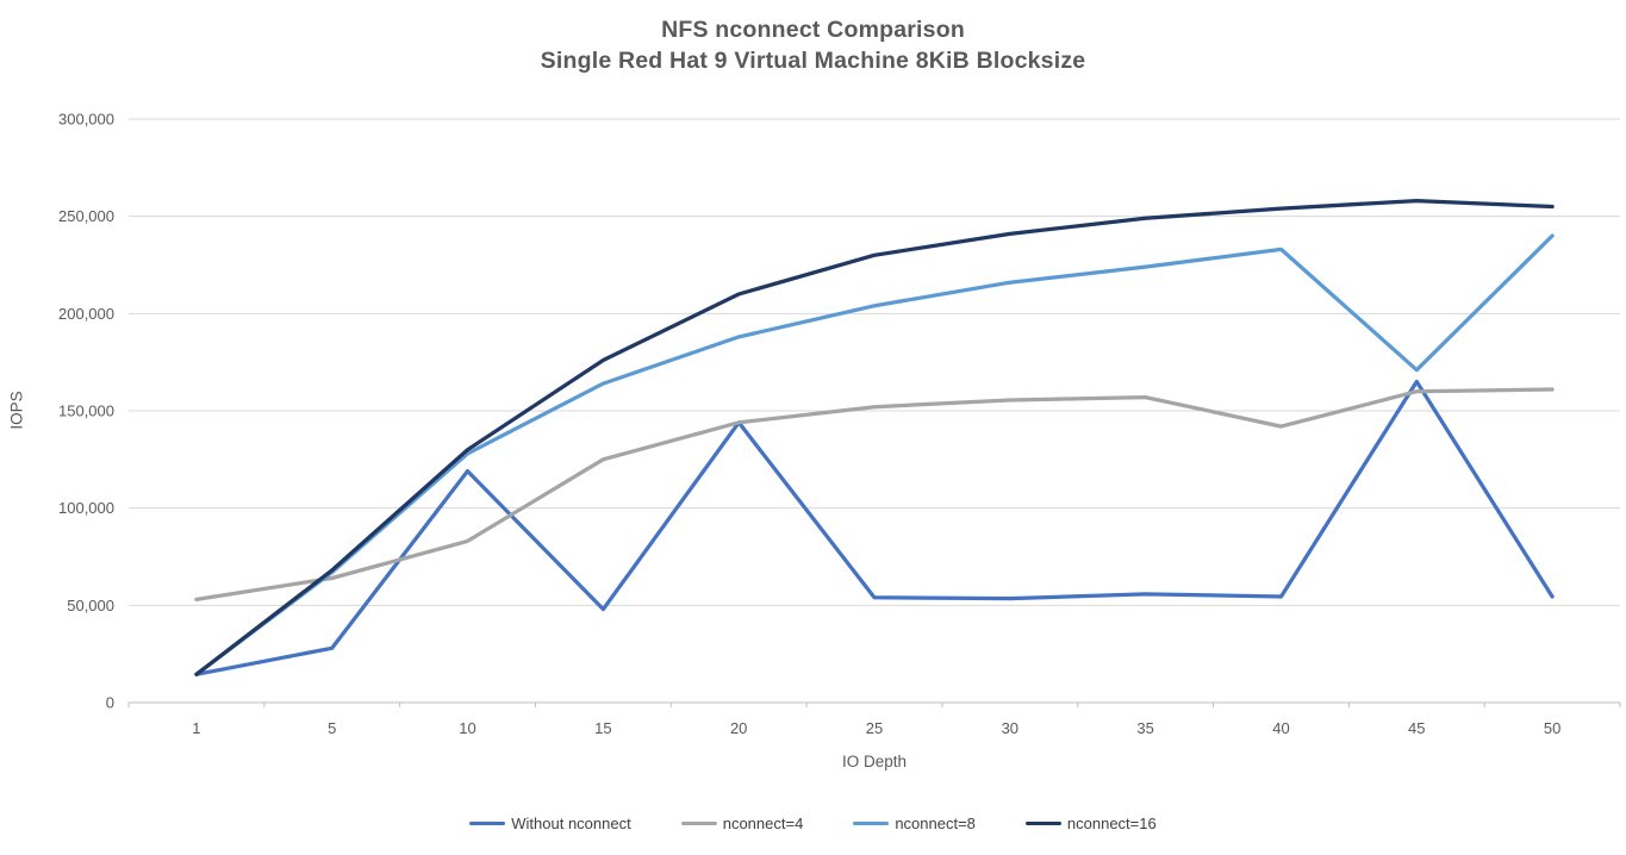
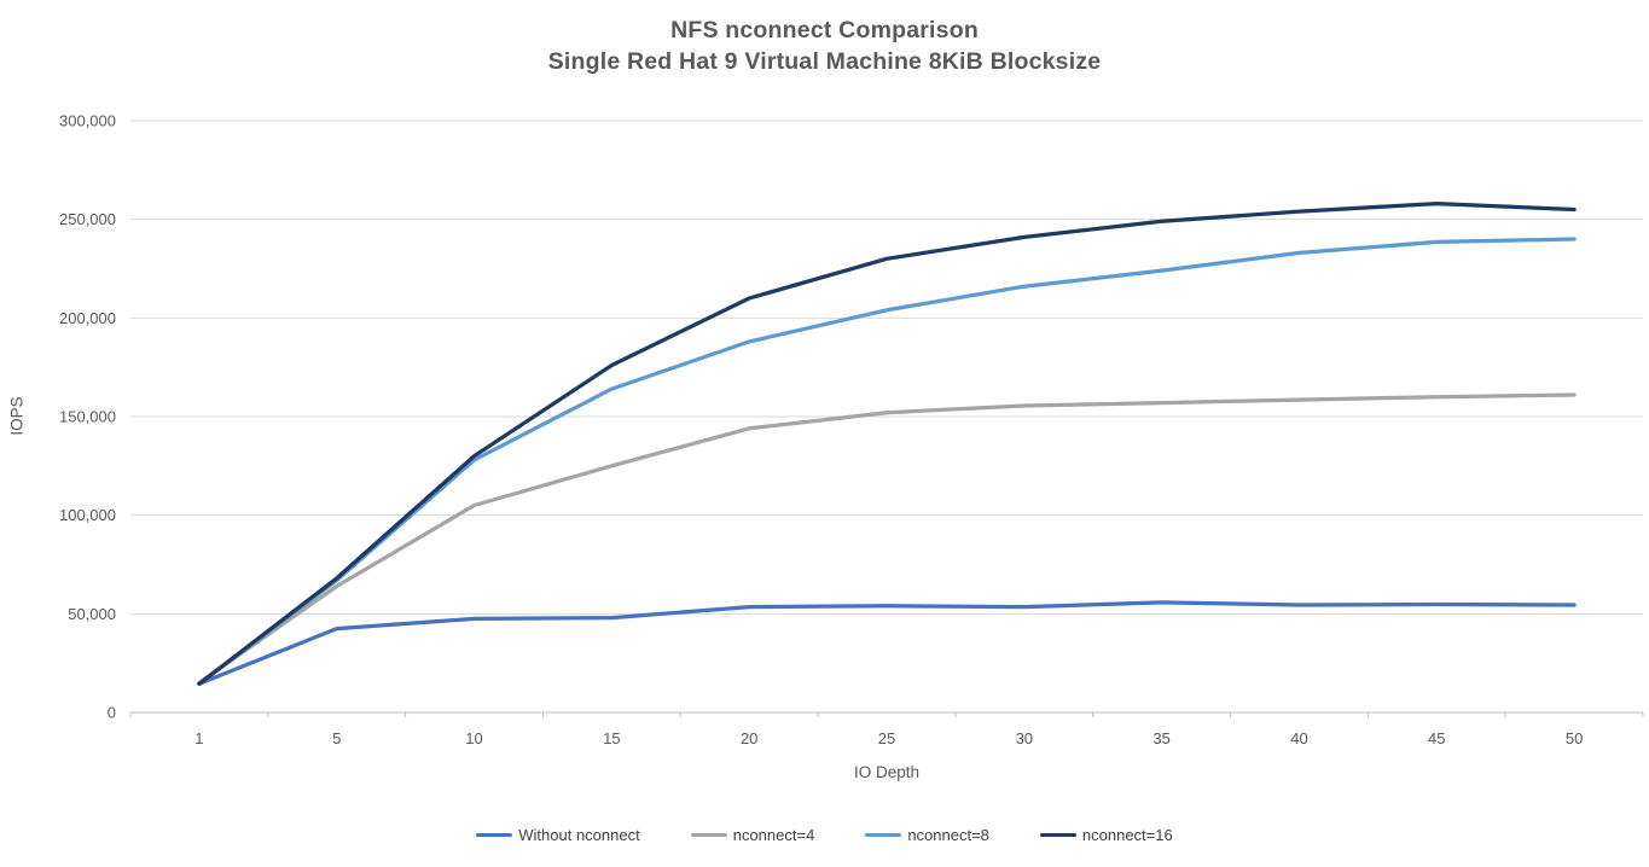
nconnect=4/1: 53000 -> 15000
Without nconnect/5: 28000 -> 42000
Without nconnect/10: 119000 -> 48000
nconnect=4/10: 83000 -> 105000
Without nconnect/20: 144000 -> 54000
nconnect=4/40: 142000 -> 158000
Without nconnect/45: 165000 -> 55000
nconnect=8/45: 171000 -> 238000
